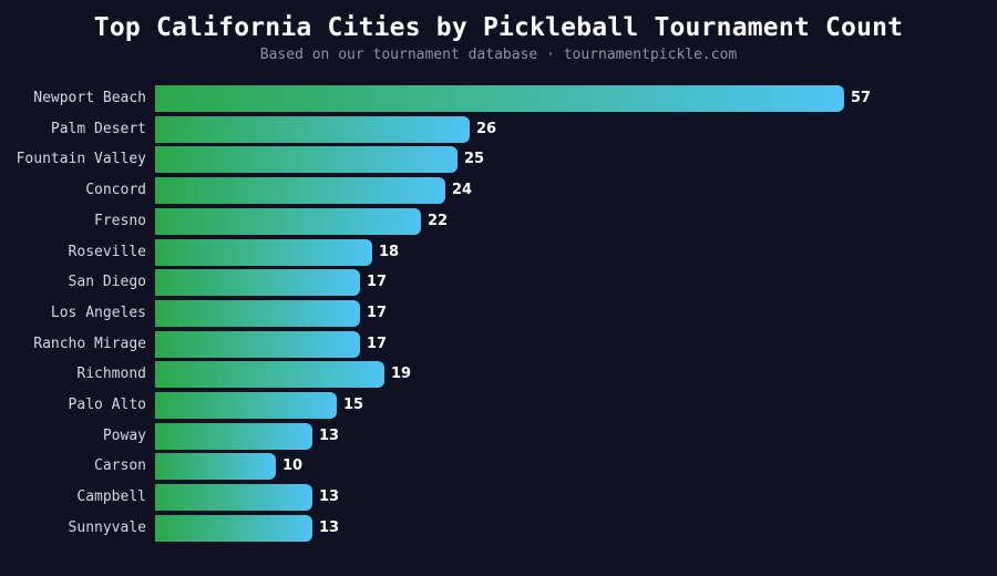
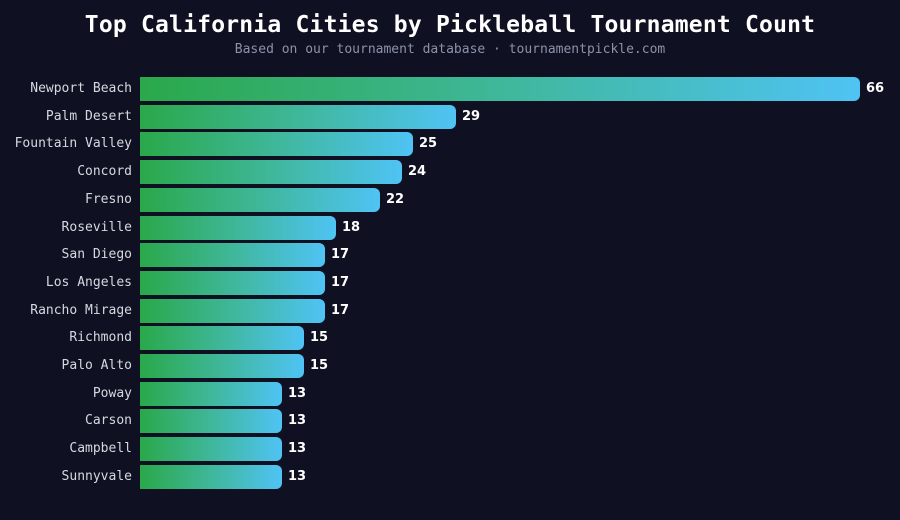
Newport Beach: 57 -> 66
Palm Desert: 26 -> 29
Richmond: 19 -> 15
Carson: 10 -> 13
